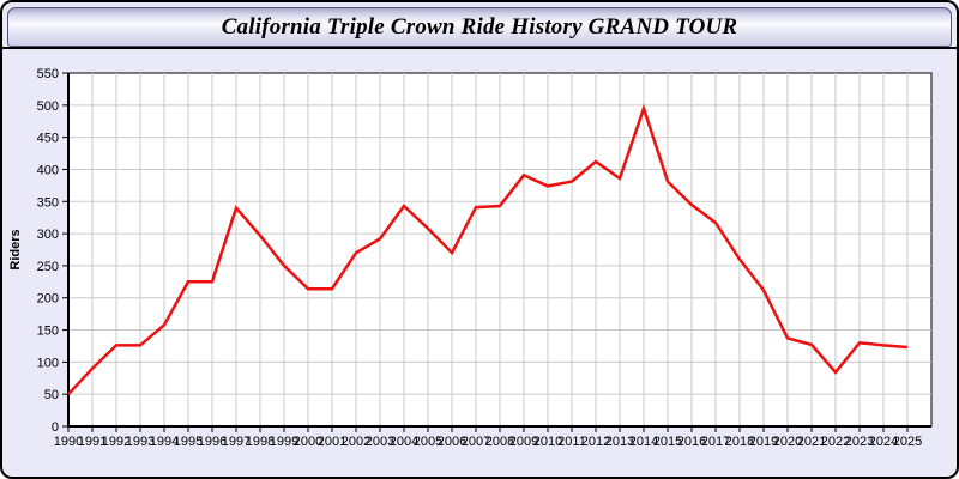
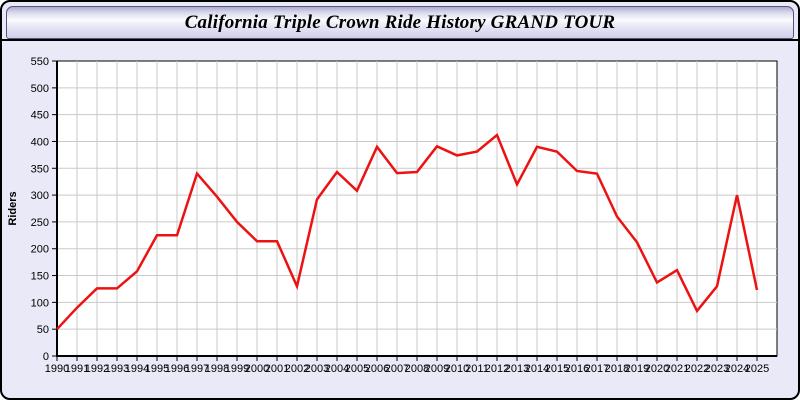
2002: 270 -> 130
2006: 270 -> 390
2013: 390 -> 320
2014: 500 -> 390
2017: 320 -> 340
2021: 130 -> 160
2024: 130 -> 300
